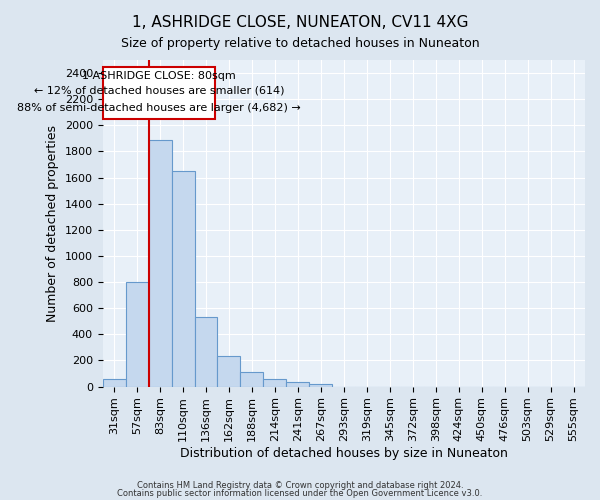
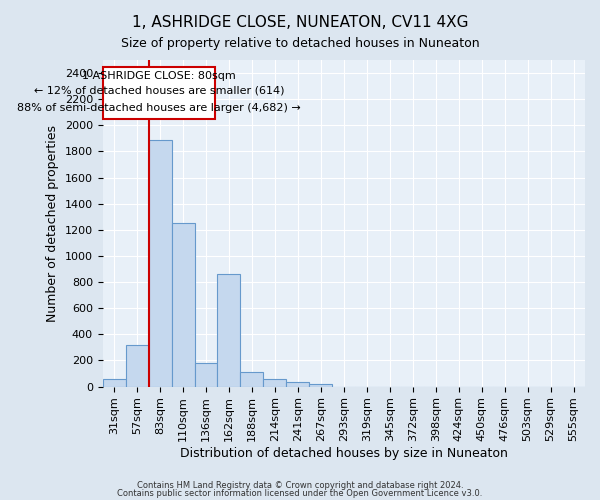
57sqm: 800 -> 320
110sqm: 1650 -> 1250
136sqm: 530 -> 180
162sqm: 240 -> 860
